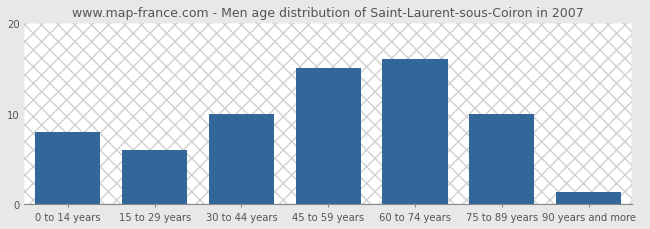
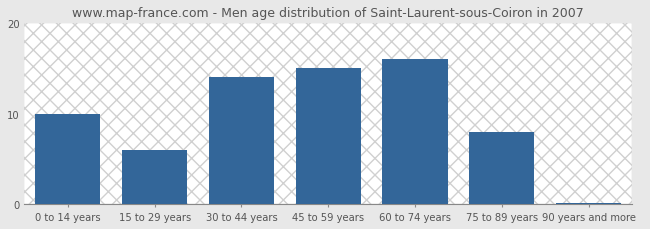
0 to 14 years: 8.0 -> 10.0
30 to 44 years: 10.0 -> 14.0
75 to 89 years: 10.0 -> 8.0
90 years and more: 1.4 -> 0.2
